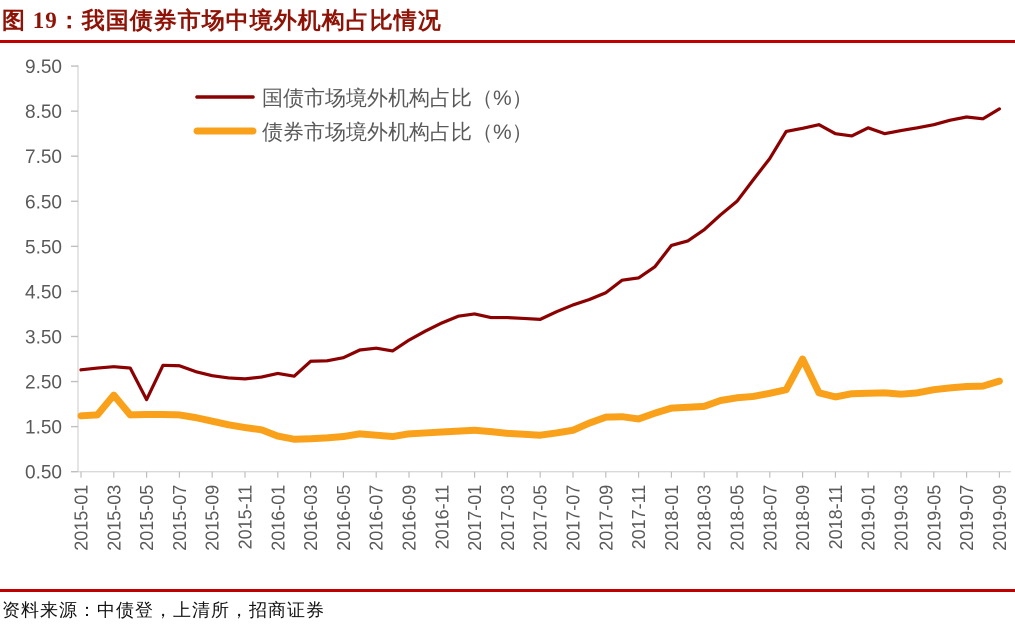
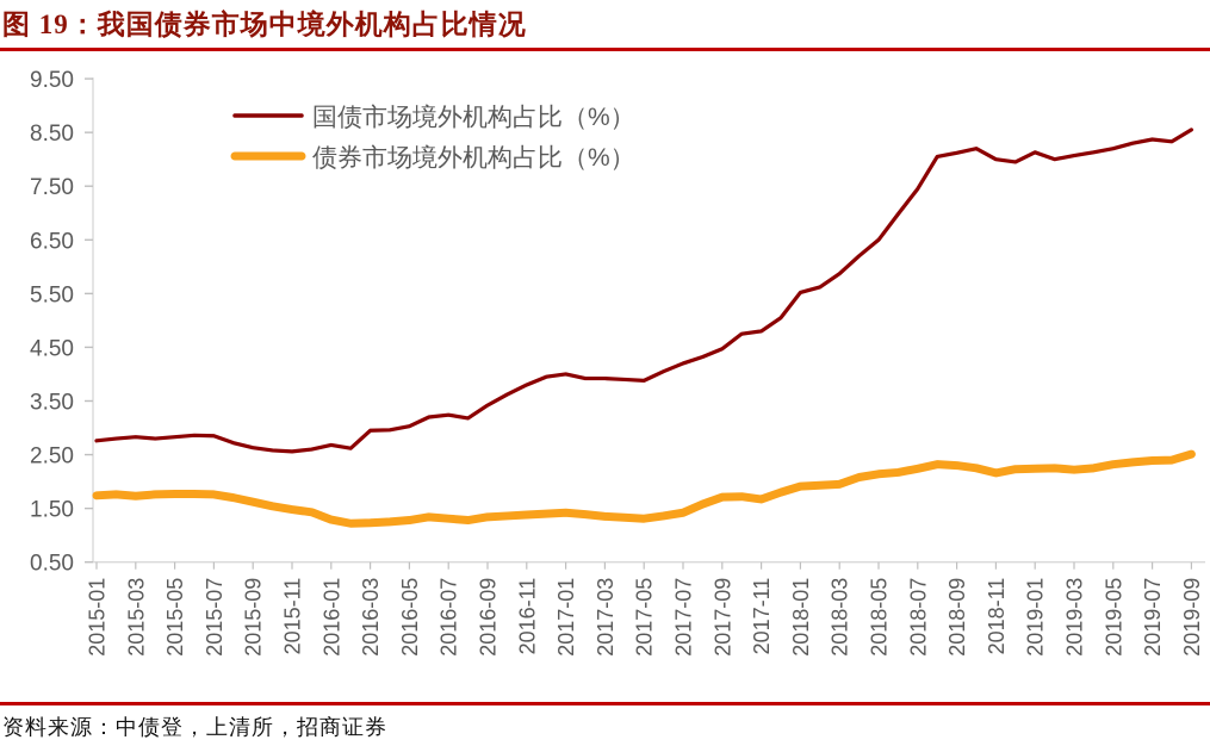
债券市场境外机构占比（%）/2015-03: 2.2 -> 1.7
国债市场境外机构占比（%）/2015-05: 2.1 -> 2.8
债券市场境外机构占比（%）/2018-09: 3.0 -> 2.3
